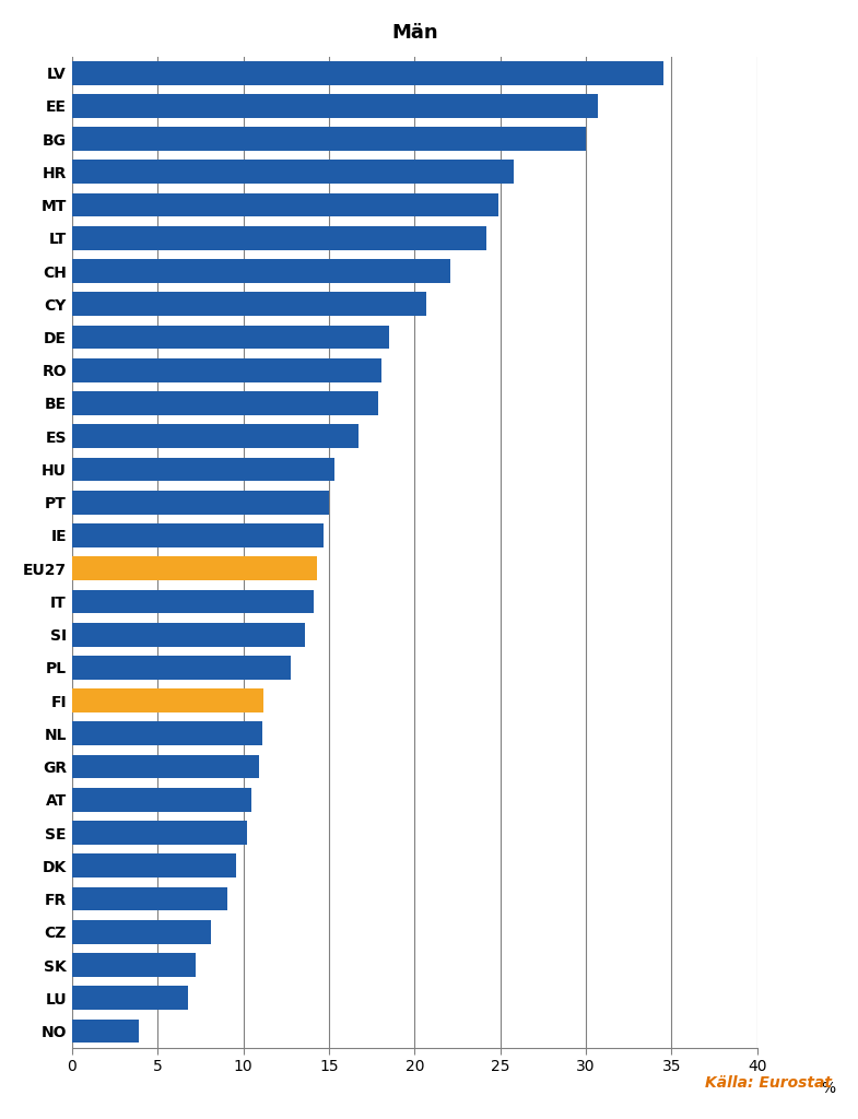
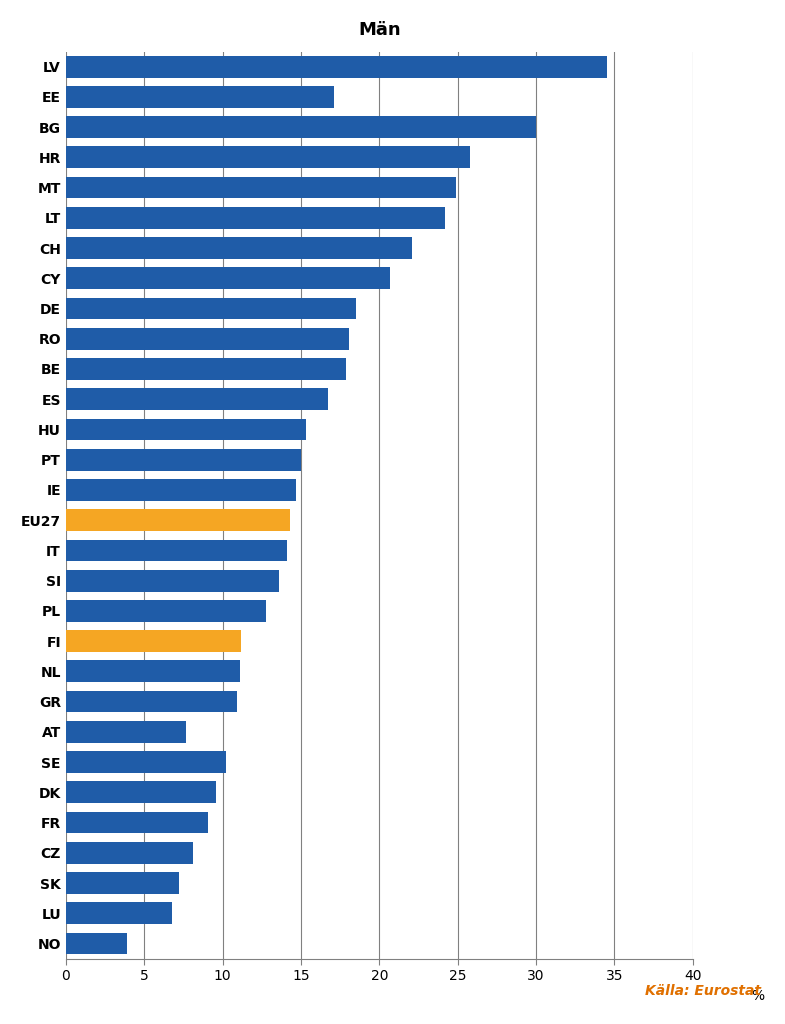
EE: 30.7 -> 17.1
AT: 10.5 -> 7.7
